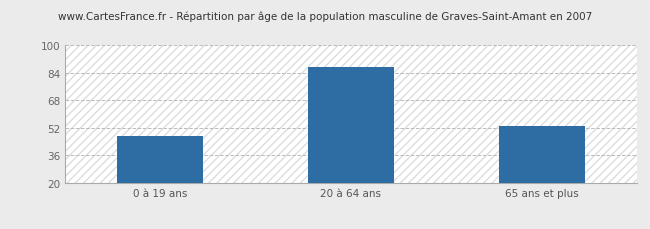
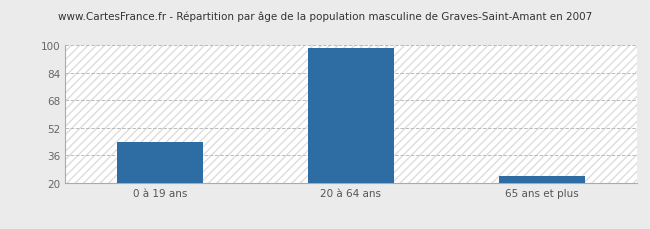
0 à 19 ans: 47 -> 44
20 à 64 ans: 87 -> 98
65 ans et plus: 53 -> 24
